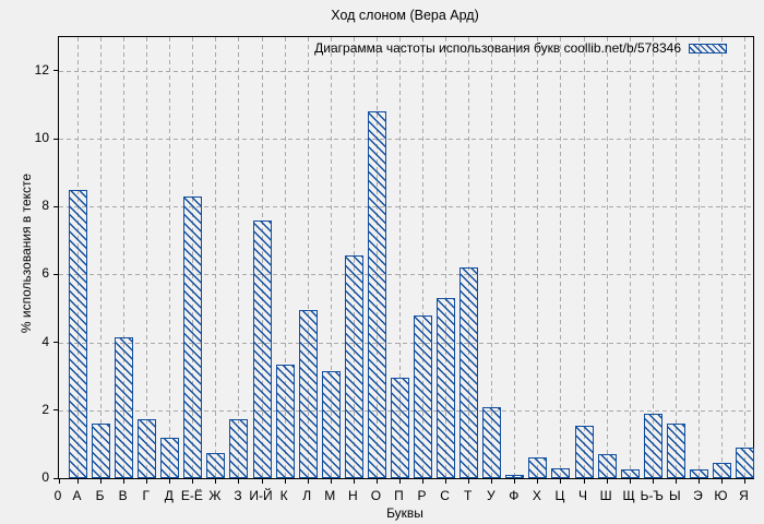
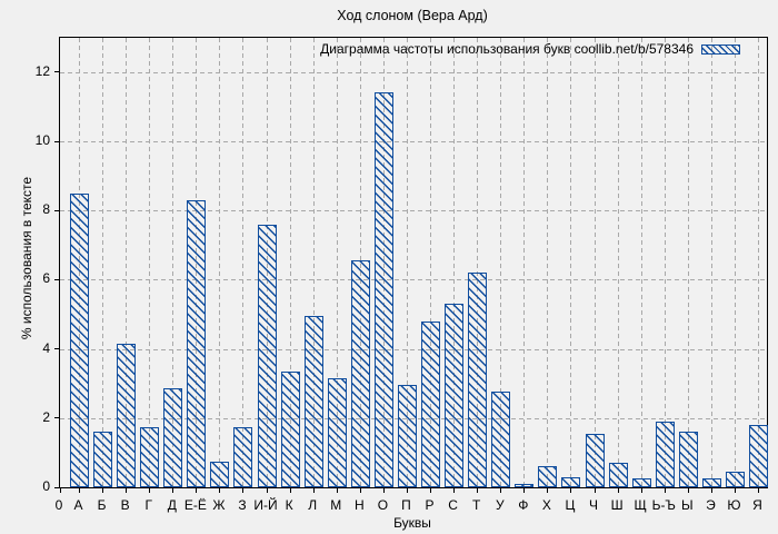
Д: 1.2 -> 2.9
О: 10.8 -> 11.4
У: 2.1 -> 2.8
Я: 0.9 -> 1.8
